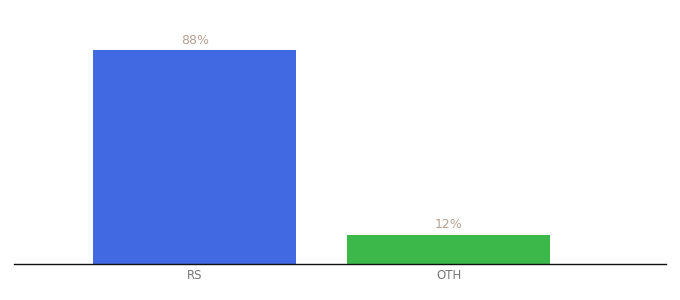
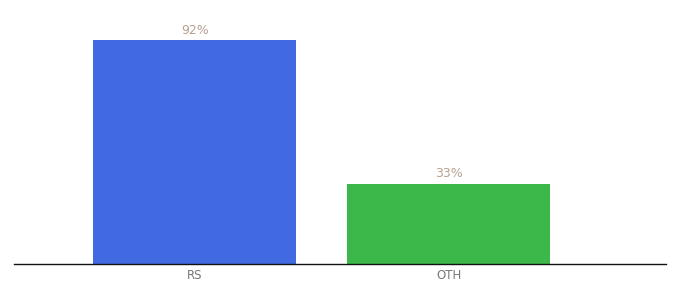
RS: 88% -> 92%
OTH: 12% -> 33%
